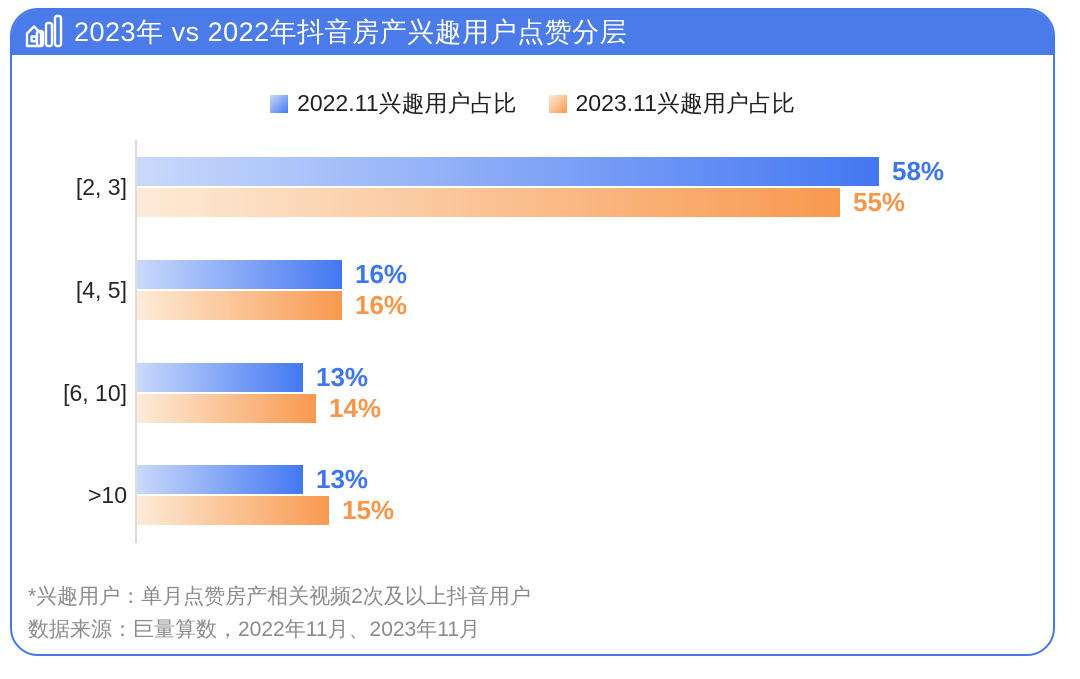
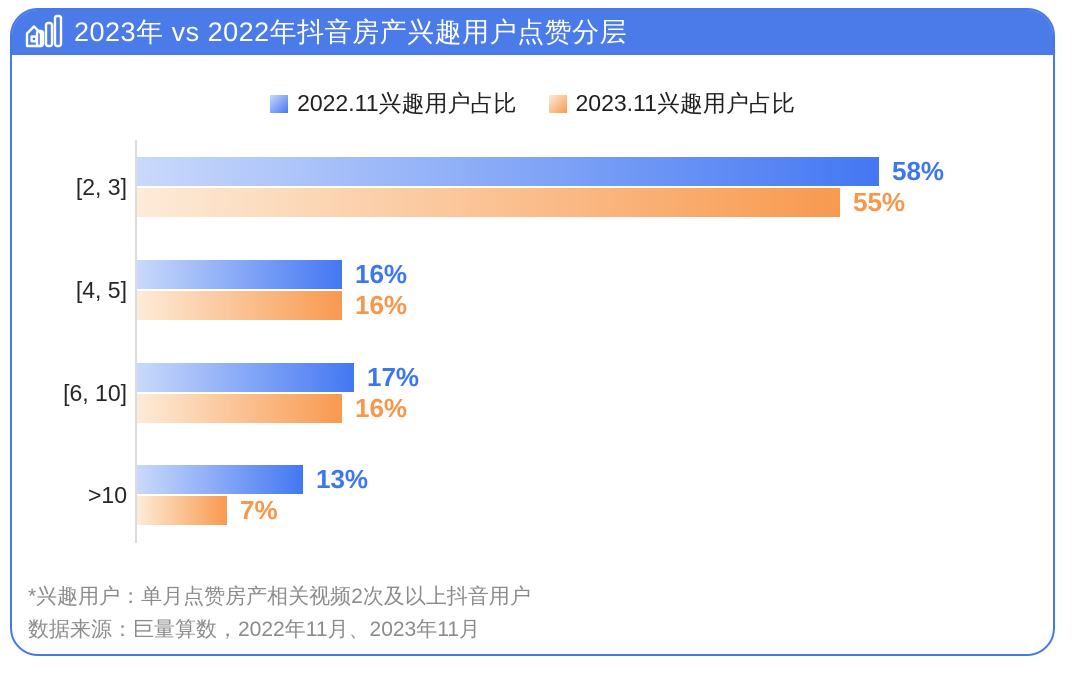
2022.11兴趣用户占比/[6, 10]: 13% -> 17%
2023.11兴趣用户占比/[6, 10]: 14% -> 16%
2023.11兴趣用户占比/>10: 15% -> 7%
